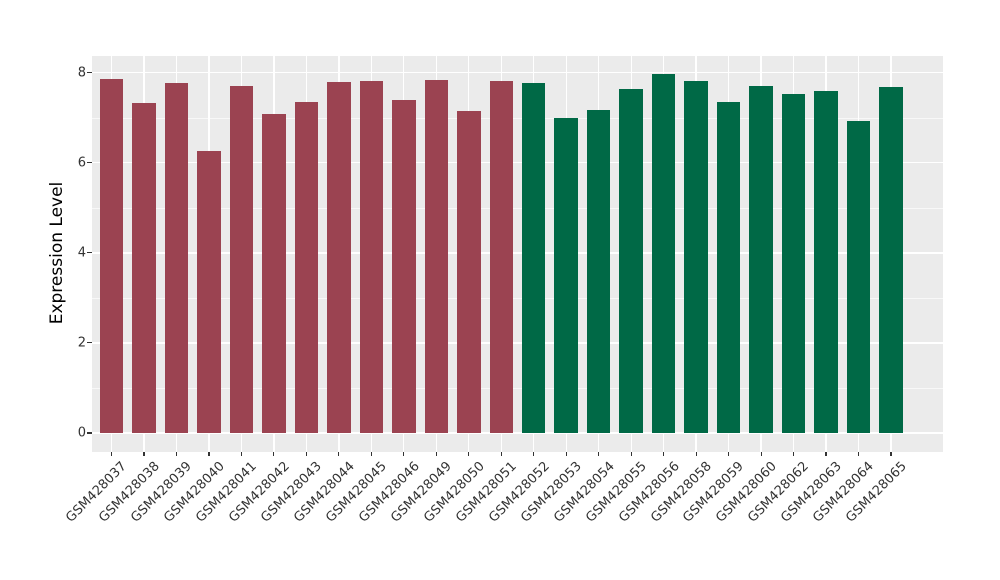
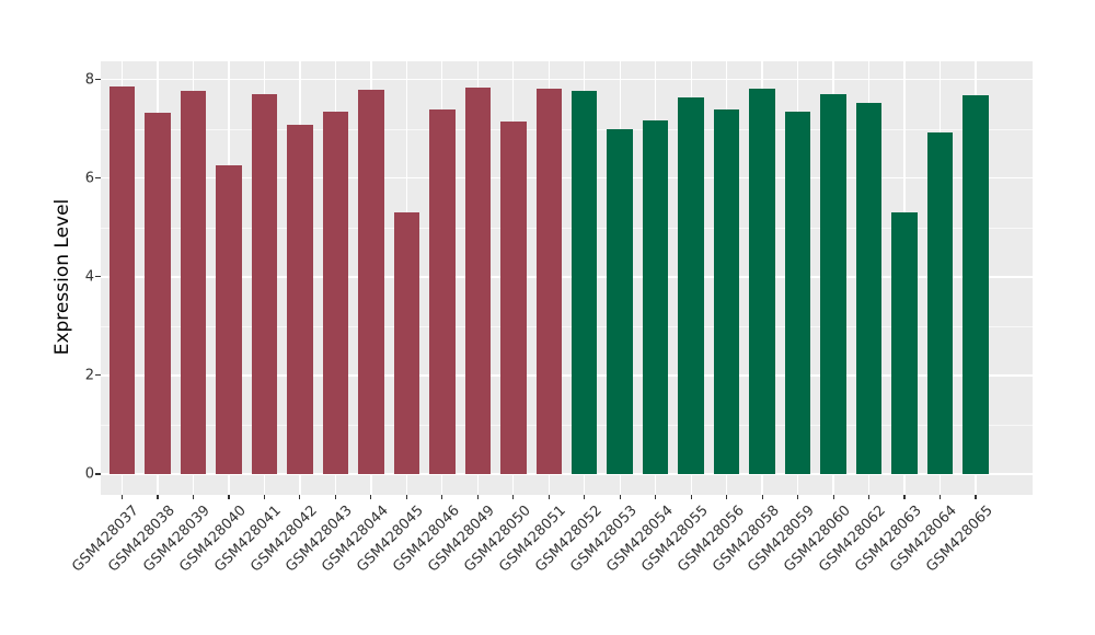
GSM428045: 7.8 -> 5.3
GSM428056: 8.0 -> 7.4
GSM428063: 7.6 -> 5.3
